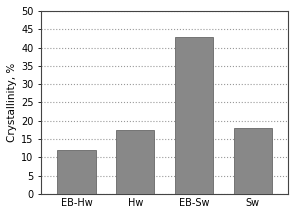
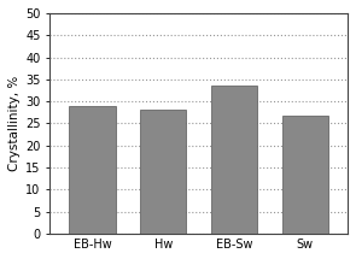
EB-Hw: 12.0 -> 29.0
Hw: 17.5 -> 28.2
EB-Sw: 43.0 -> 33.5
Sw: 18.0 -> 26.8
